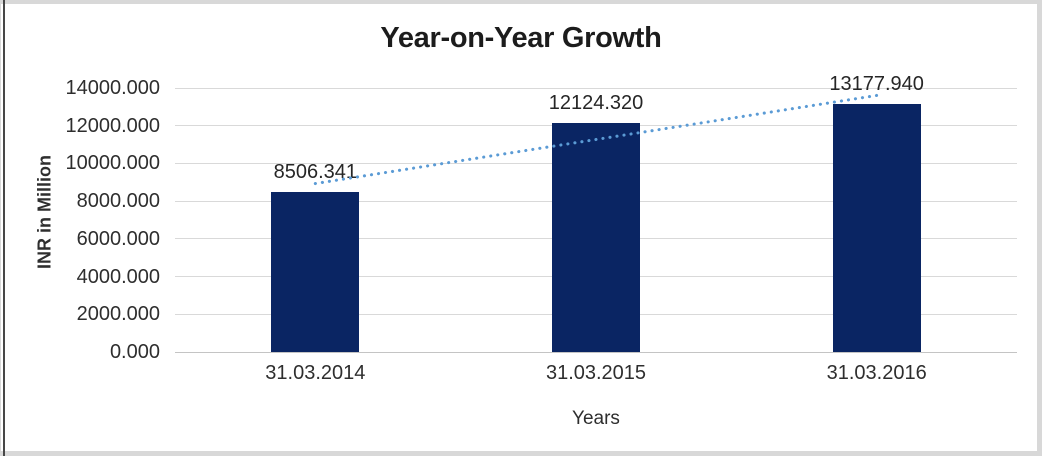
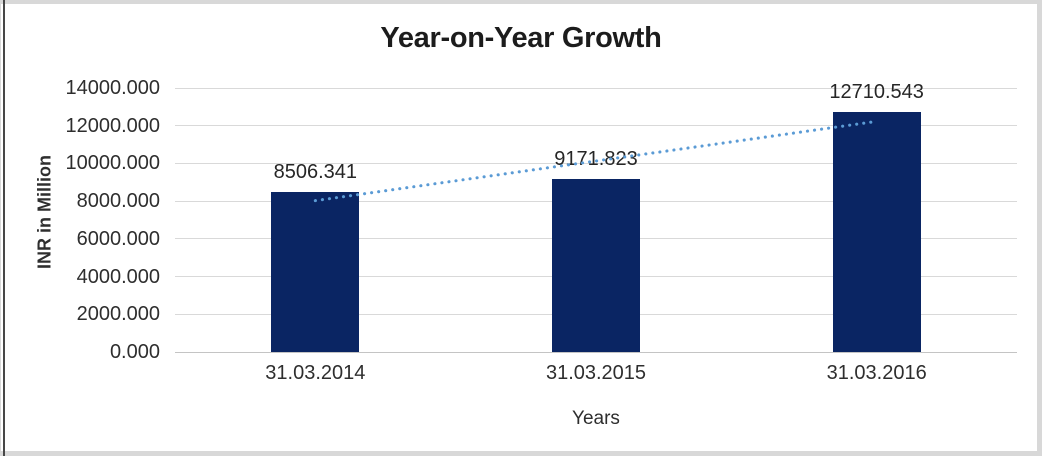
31.03.2015: 12124.320 -> 9171.823
31.03.2016: 13177.940 -> 12710.543
